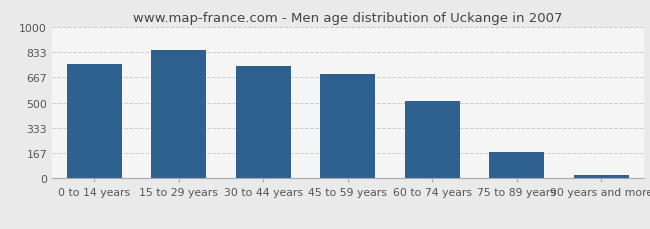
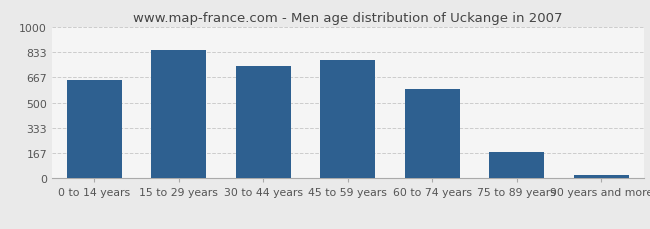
0 to 14 years: 760 -> 650
45 to 59 years: 680 -> 780
60 to 74 years: 510 -> 590
